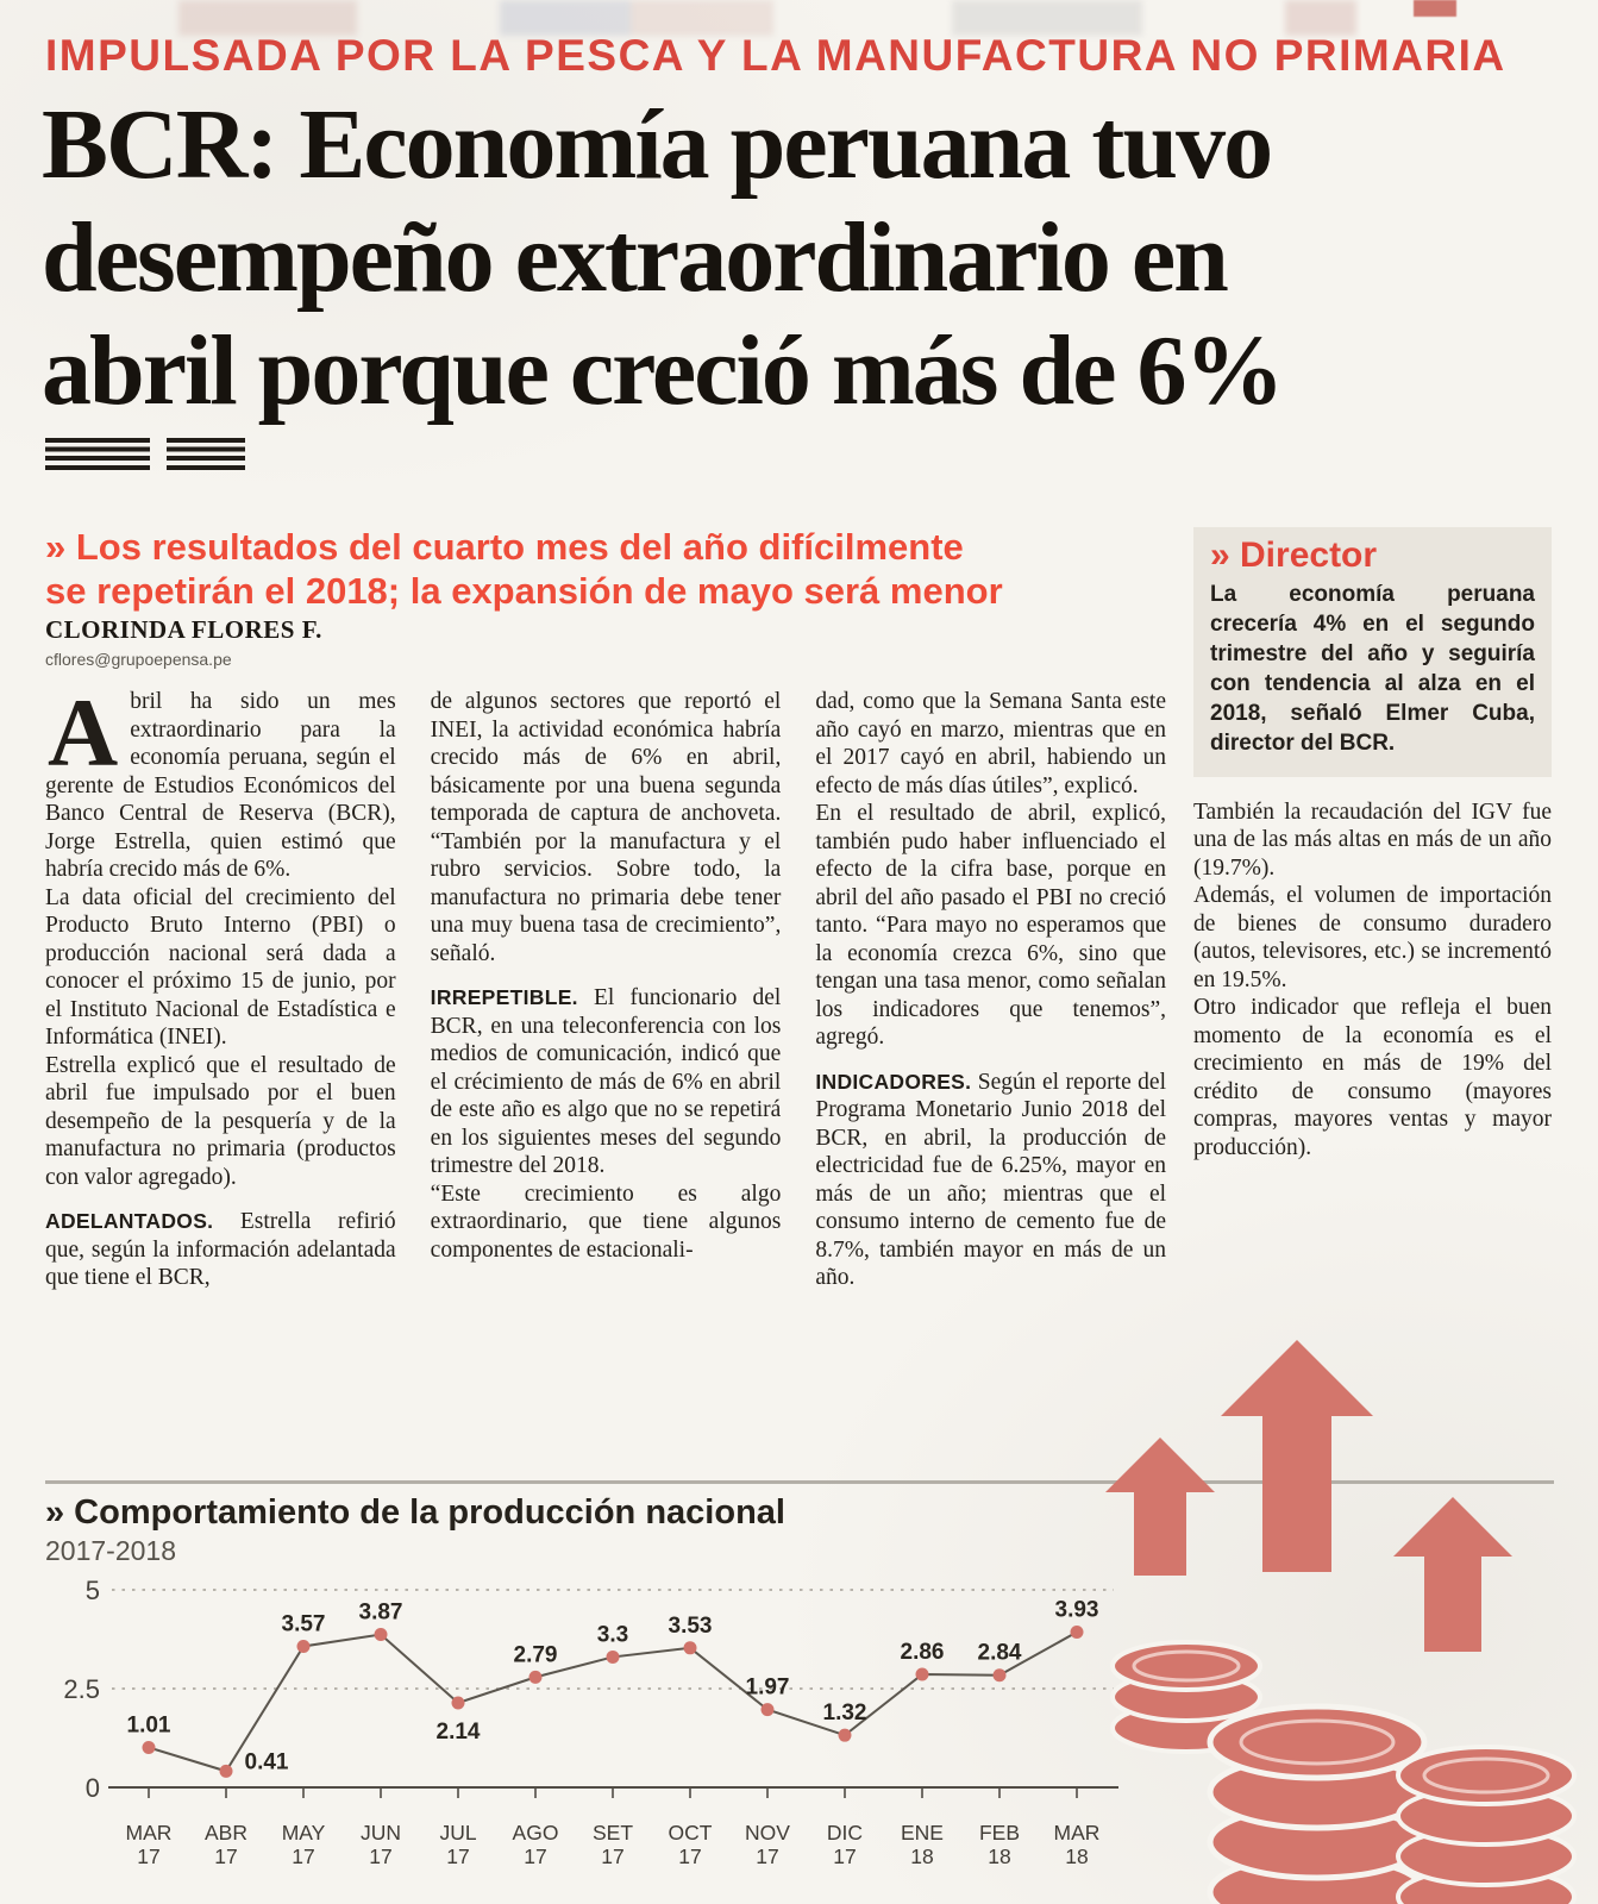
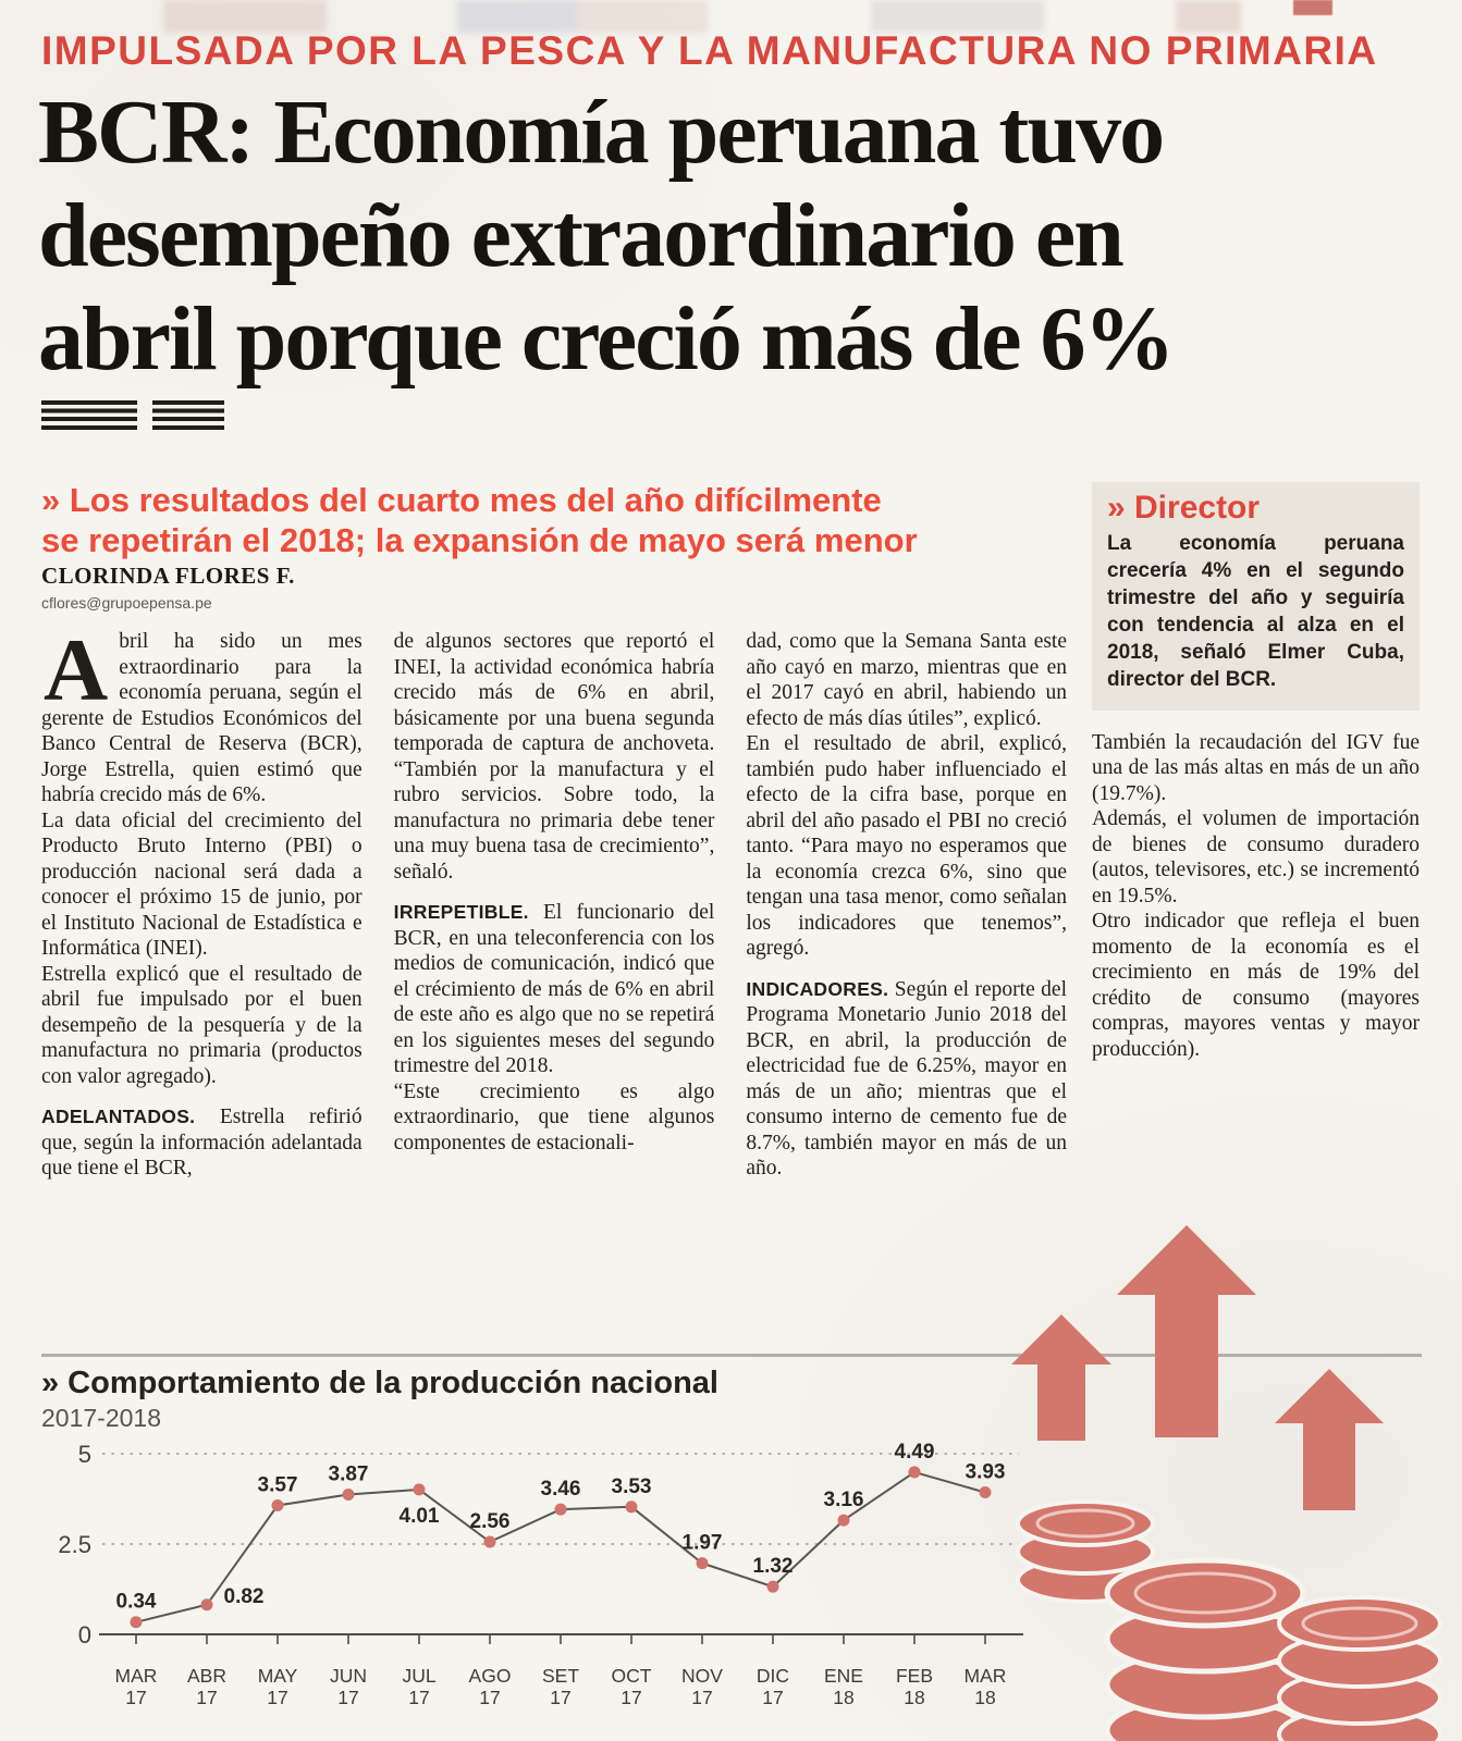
MAR 17: 1.01 -> 0.34
ABR 17: 0.41 -> 0.82
JUL 17: 2.14 -> 4.01
AGO 17: 2.79 -> 2.56
SET 17: 3.3 -> 3.46
ENE 18: 2.86 -> 3.16
FEB 18: 2.84 -> 4.49
